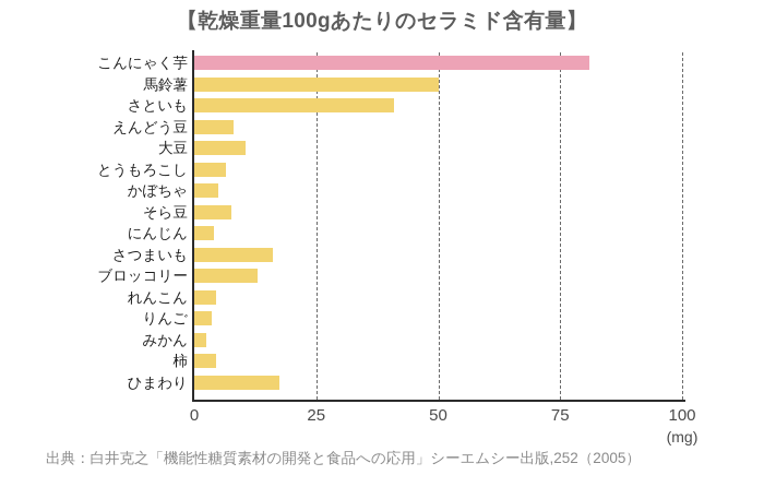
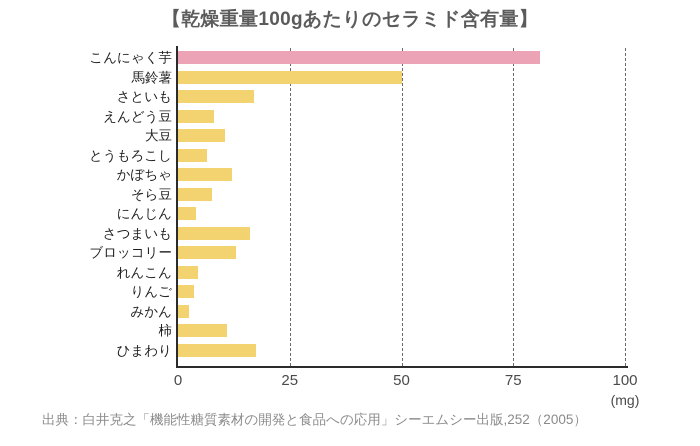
さといも: 41 -> 17
かぼちゃ: 5 -> 12
柿: 4 -> 11
